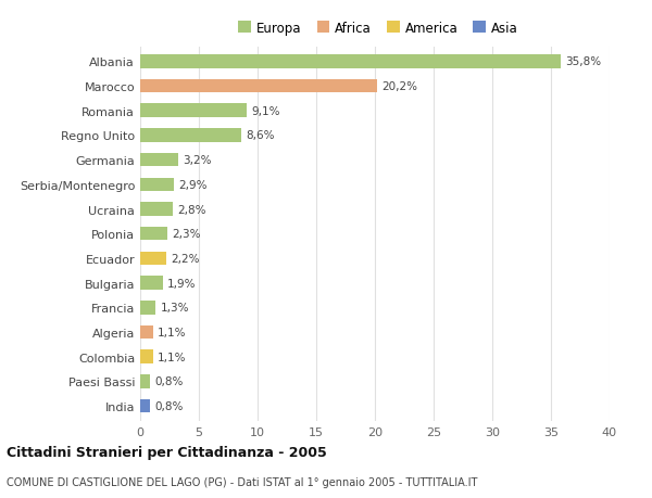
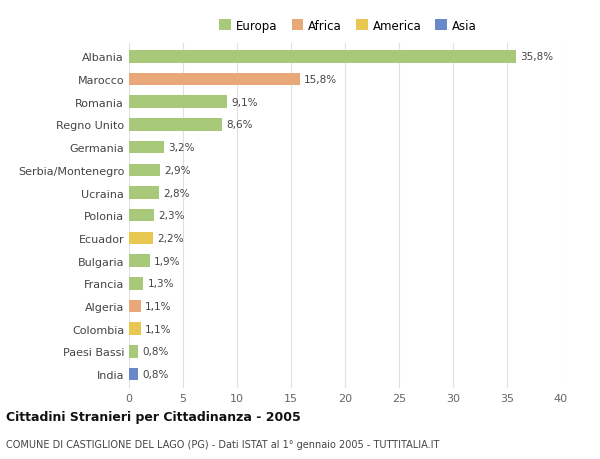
Marocco: 20,2% -> 15,8%
